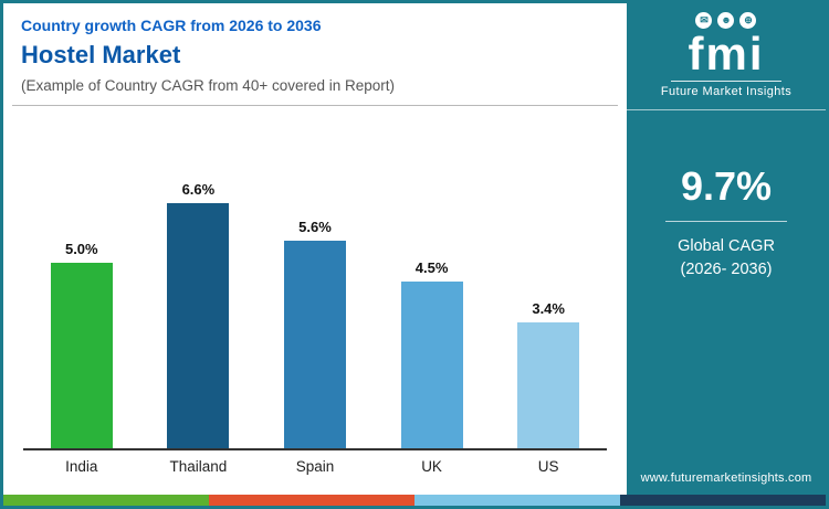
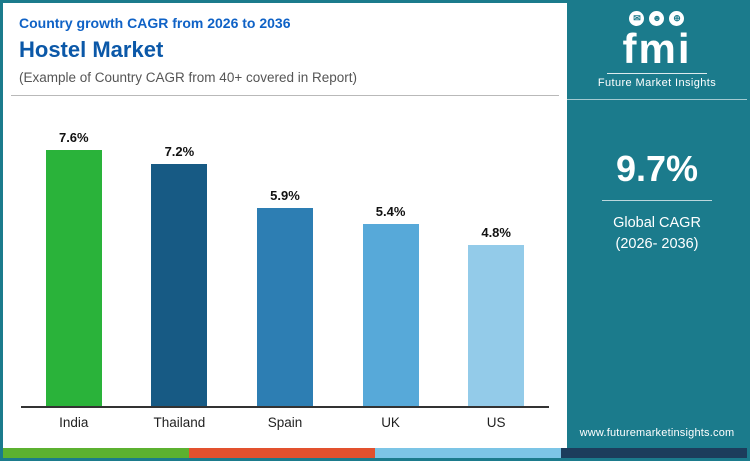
India: 5.0% -> 7.6%
Thailand: 6.6% -> 7.2%
Spain: 5.6% -> 5.9%
UK: 4.5% -> 5.4%
US: 3.4% -> 4.8%
